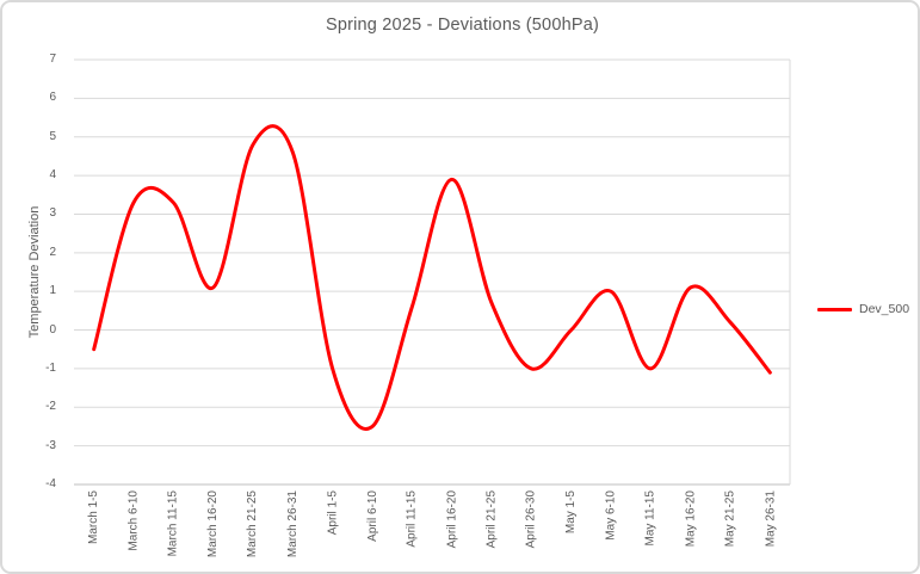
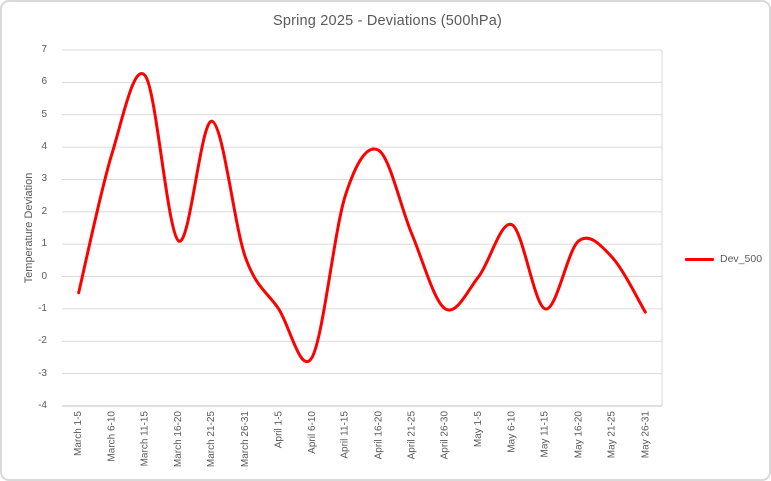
March 6-10: 3.3 -> 3.8
March 11-15: 3.3 -> 6.2
March 26-31: 4.6 -> 0.6
April 11-15: 0.6 -> 2.5
April 21-25: 0.7 -> 1.3
May 6-10: 1.0 -> 1.6
May 21-25: 0.2 -> 0.6
